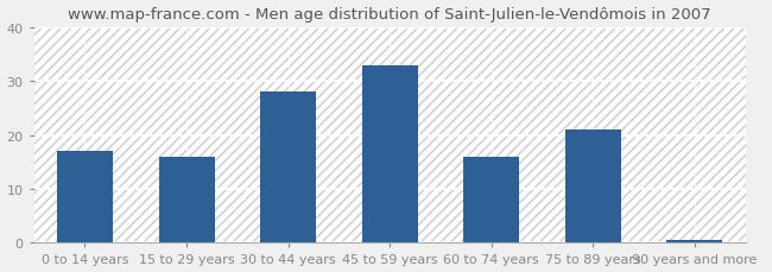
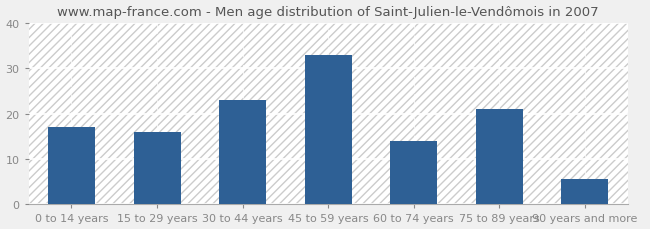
30 to 44 years: 28.0 -> 23.0
60 to 74 years: 16.0 -> 14.0
90 years and more: 0.5 -> 5.5
